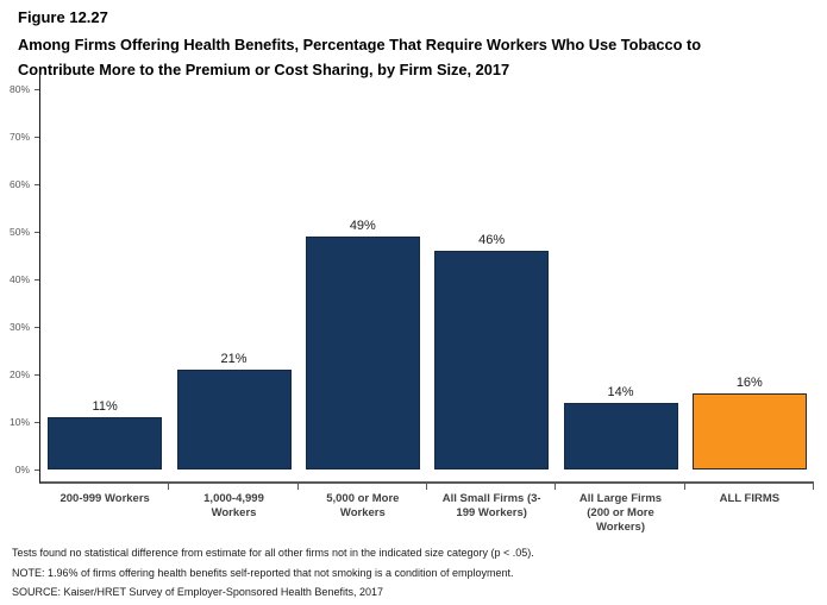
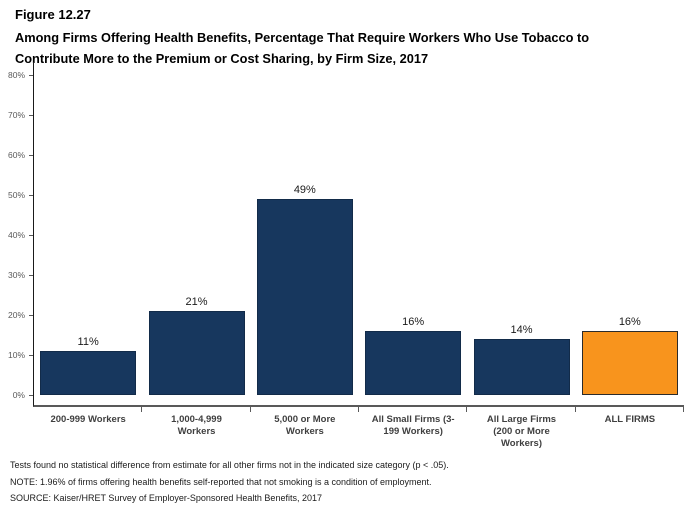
All Small Firms (3-199 Workers): 46% -> 16%
